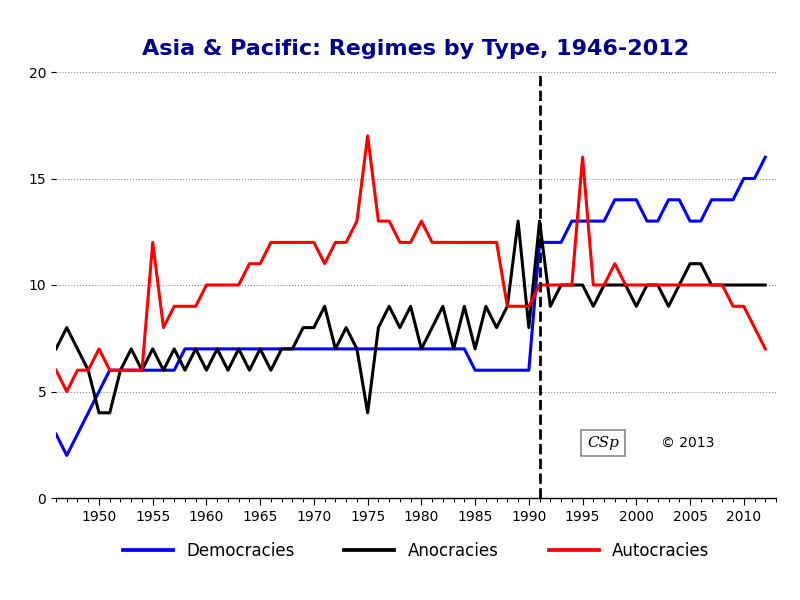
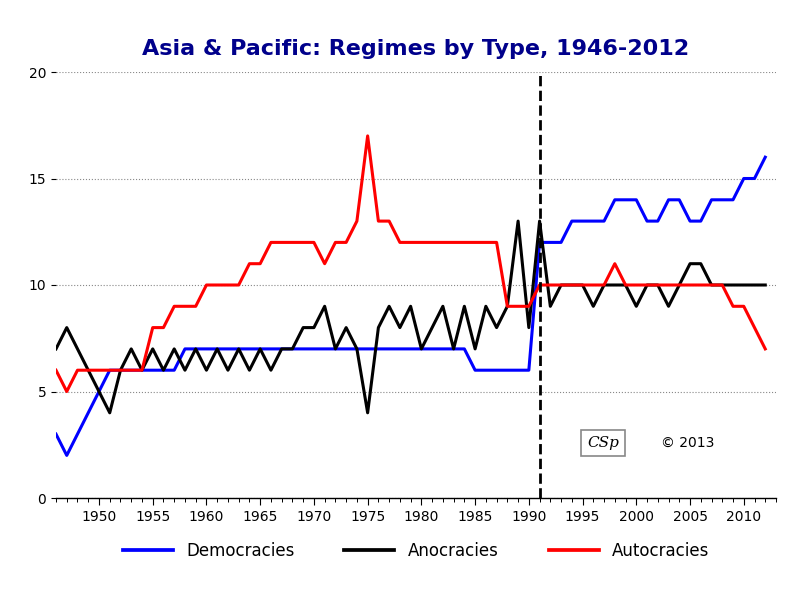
Anocracies/1950: 4 -> 5
Autocracies/1950: 7 -> 6
Autocracies/1955: 12 -> 8
Autocracies/1980: 13 -> 12
Autocracies/1995: 16 -> 10
